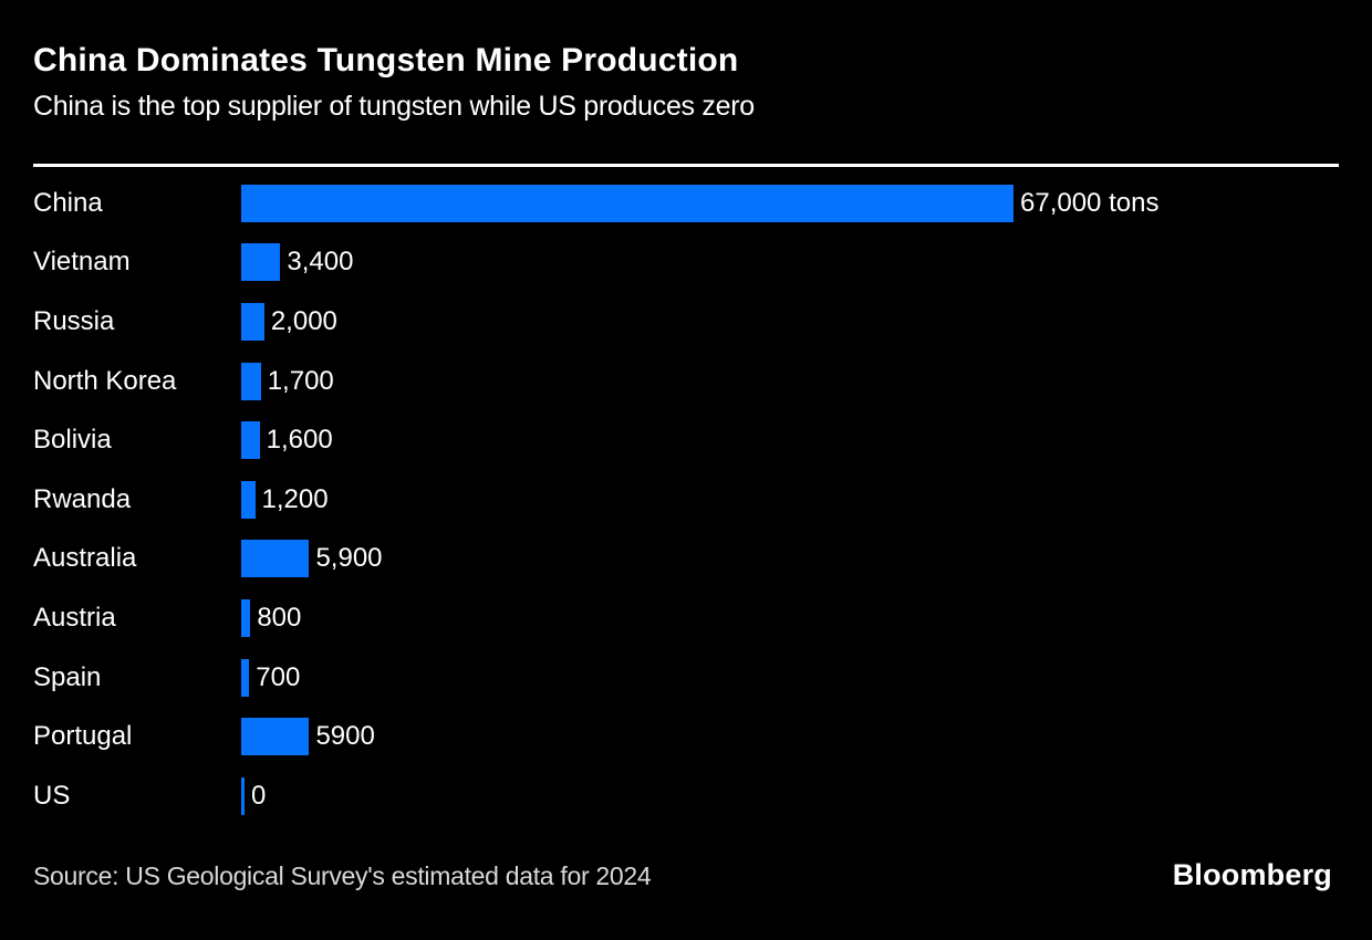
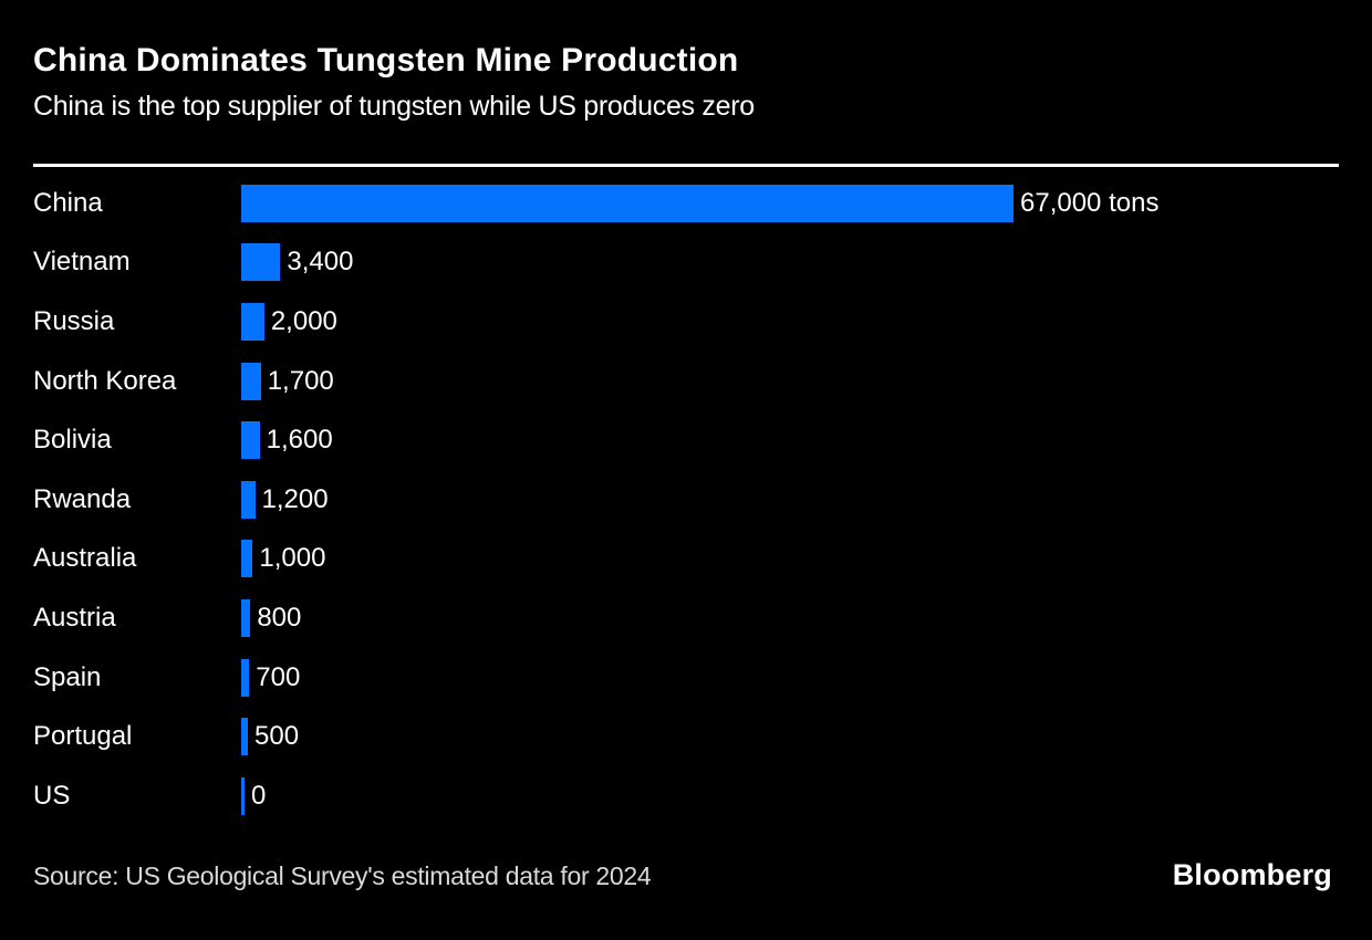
Australia: 5,900 -> 1,000
Portugal: 5900 -> 500
